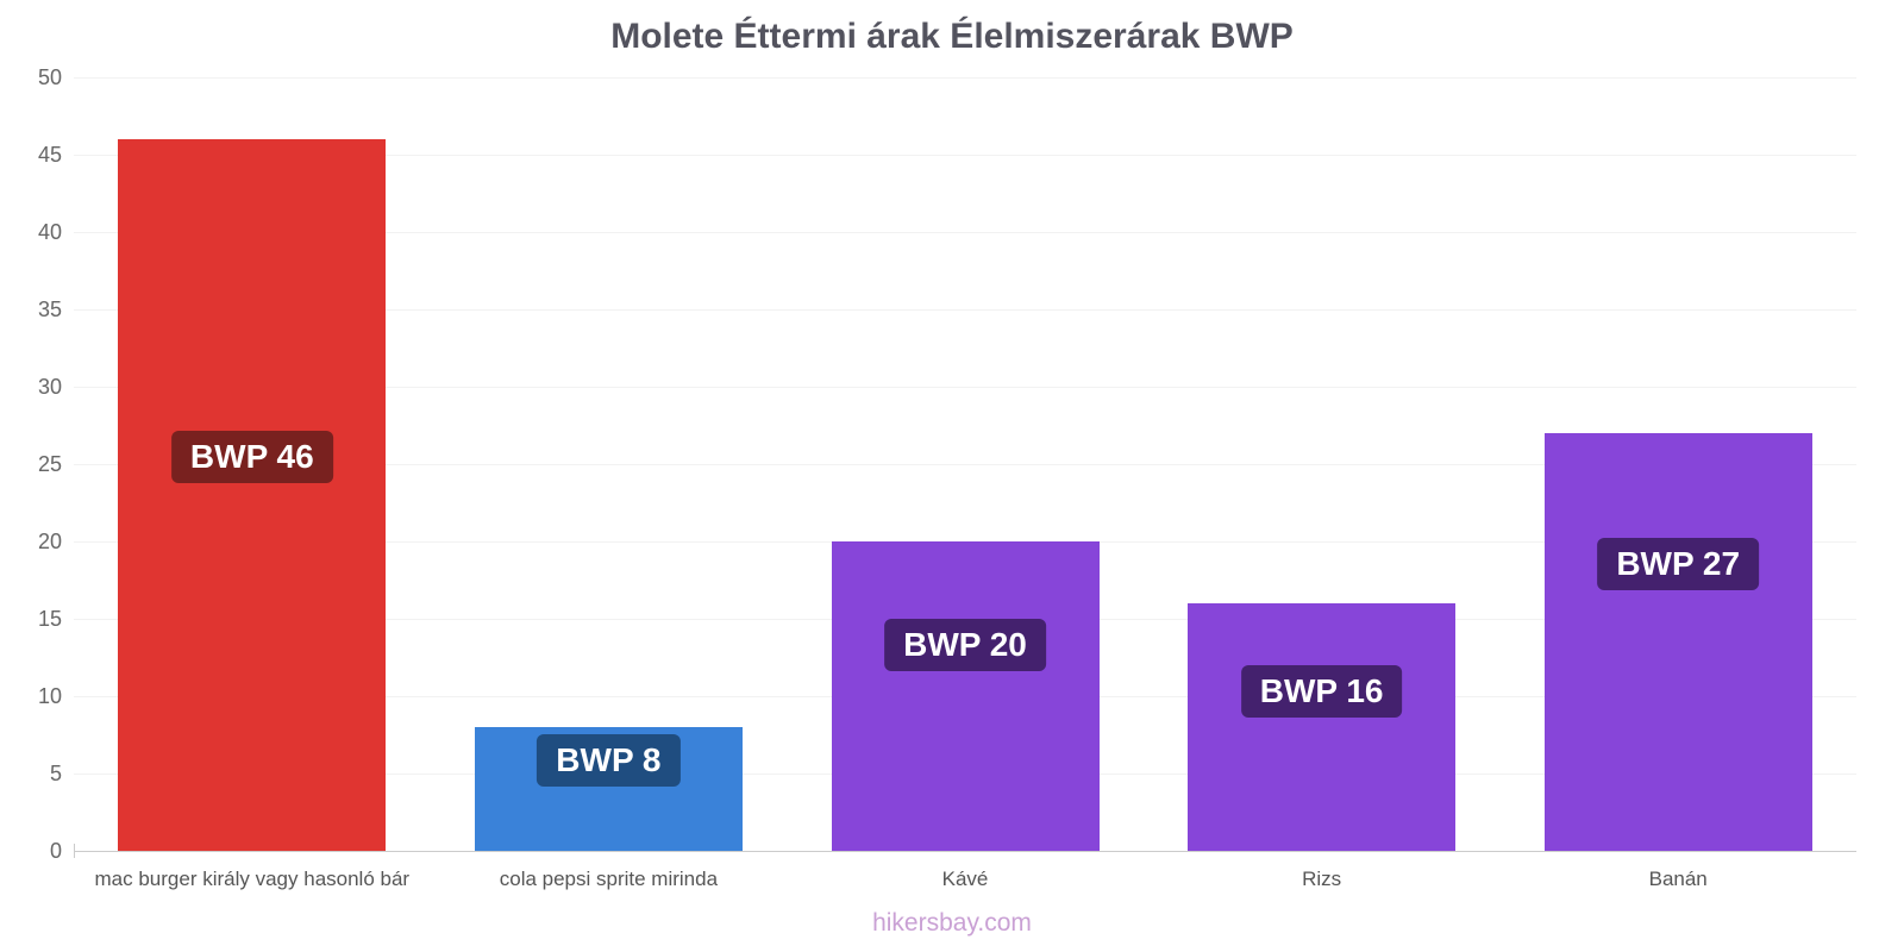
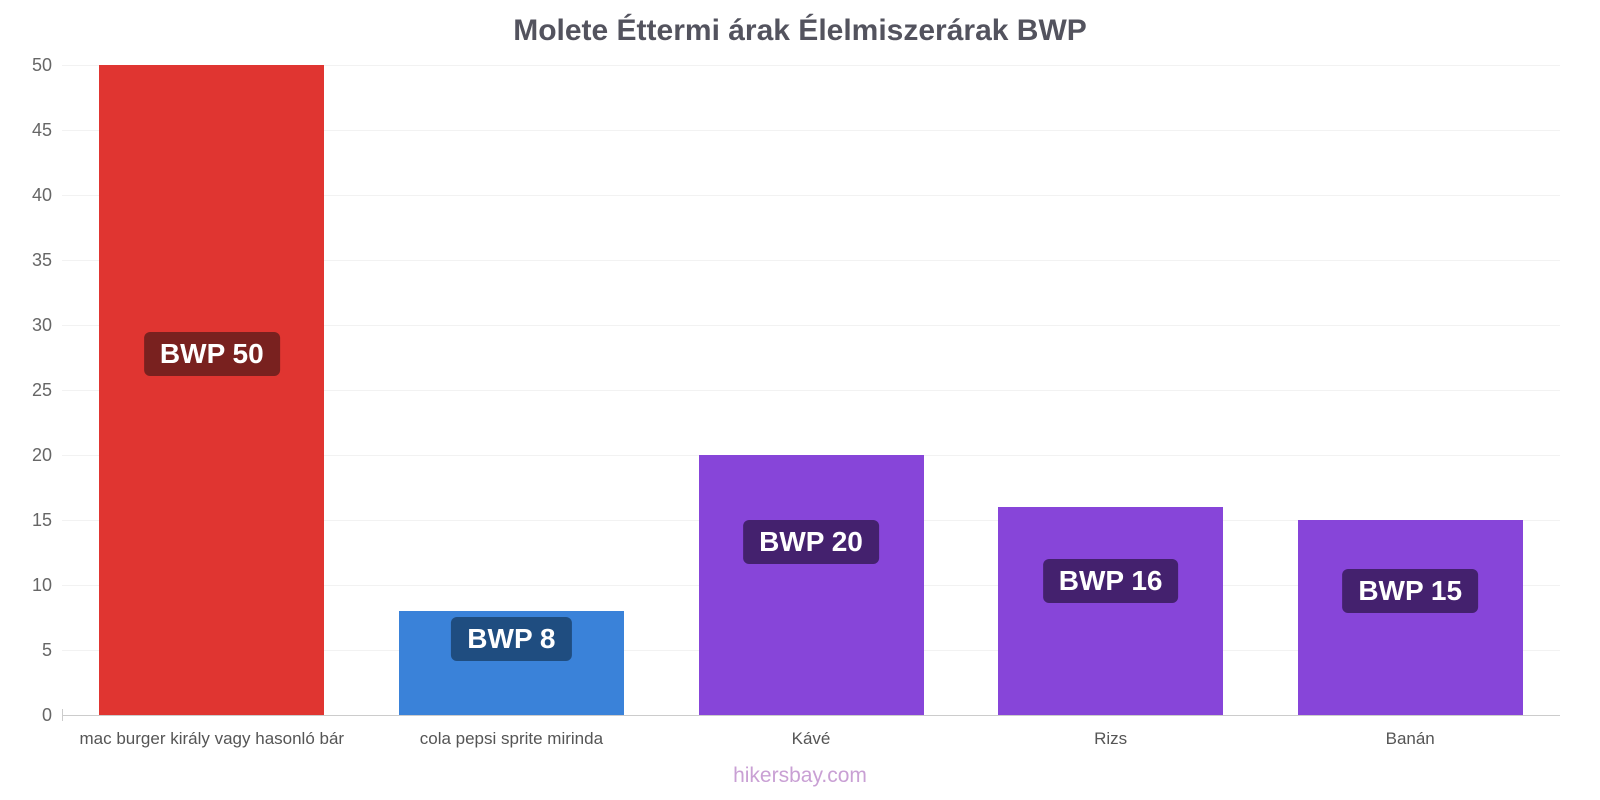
mac burger király vagy hasonló bár: 46 -> 50
Banán: 27 -> 15
